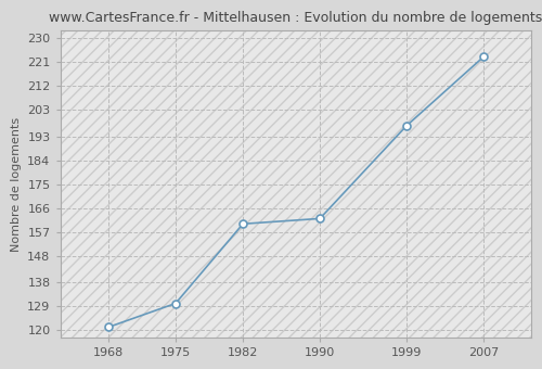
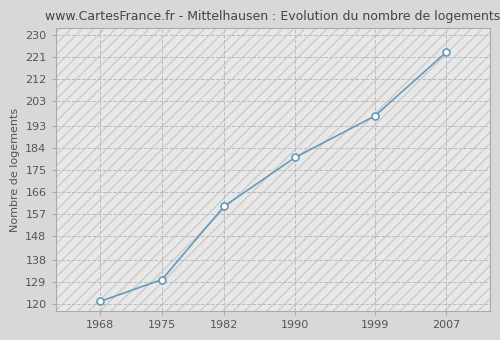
1990: 162 -> 180
